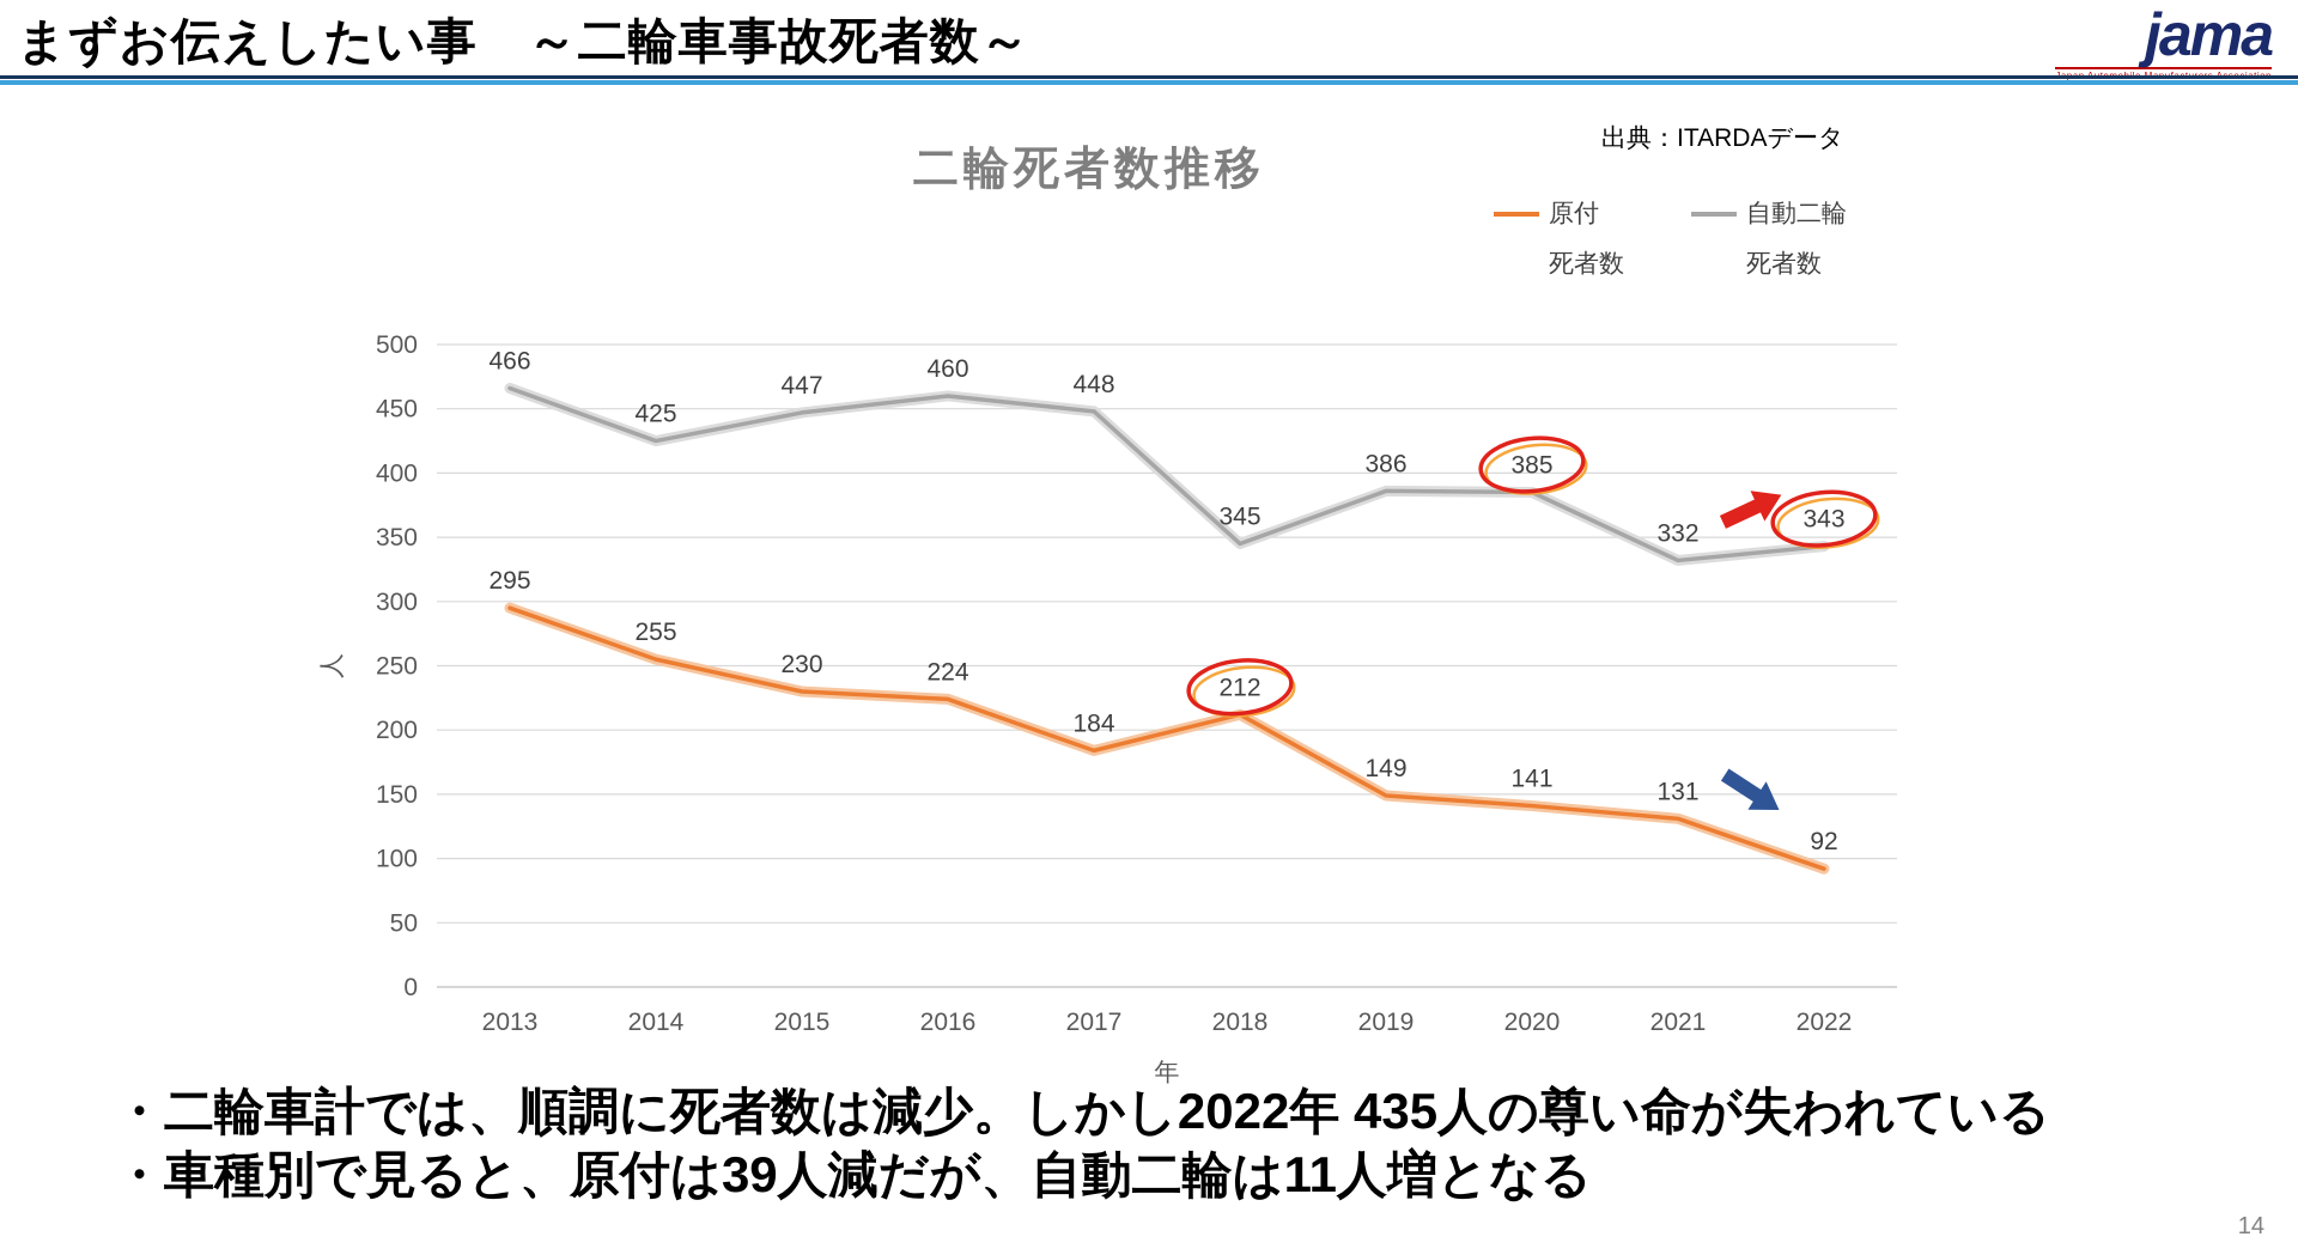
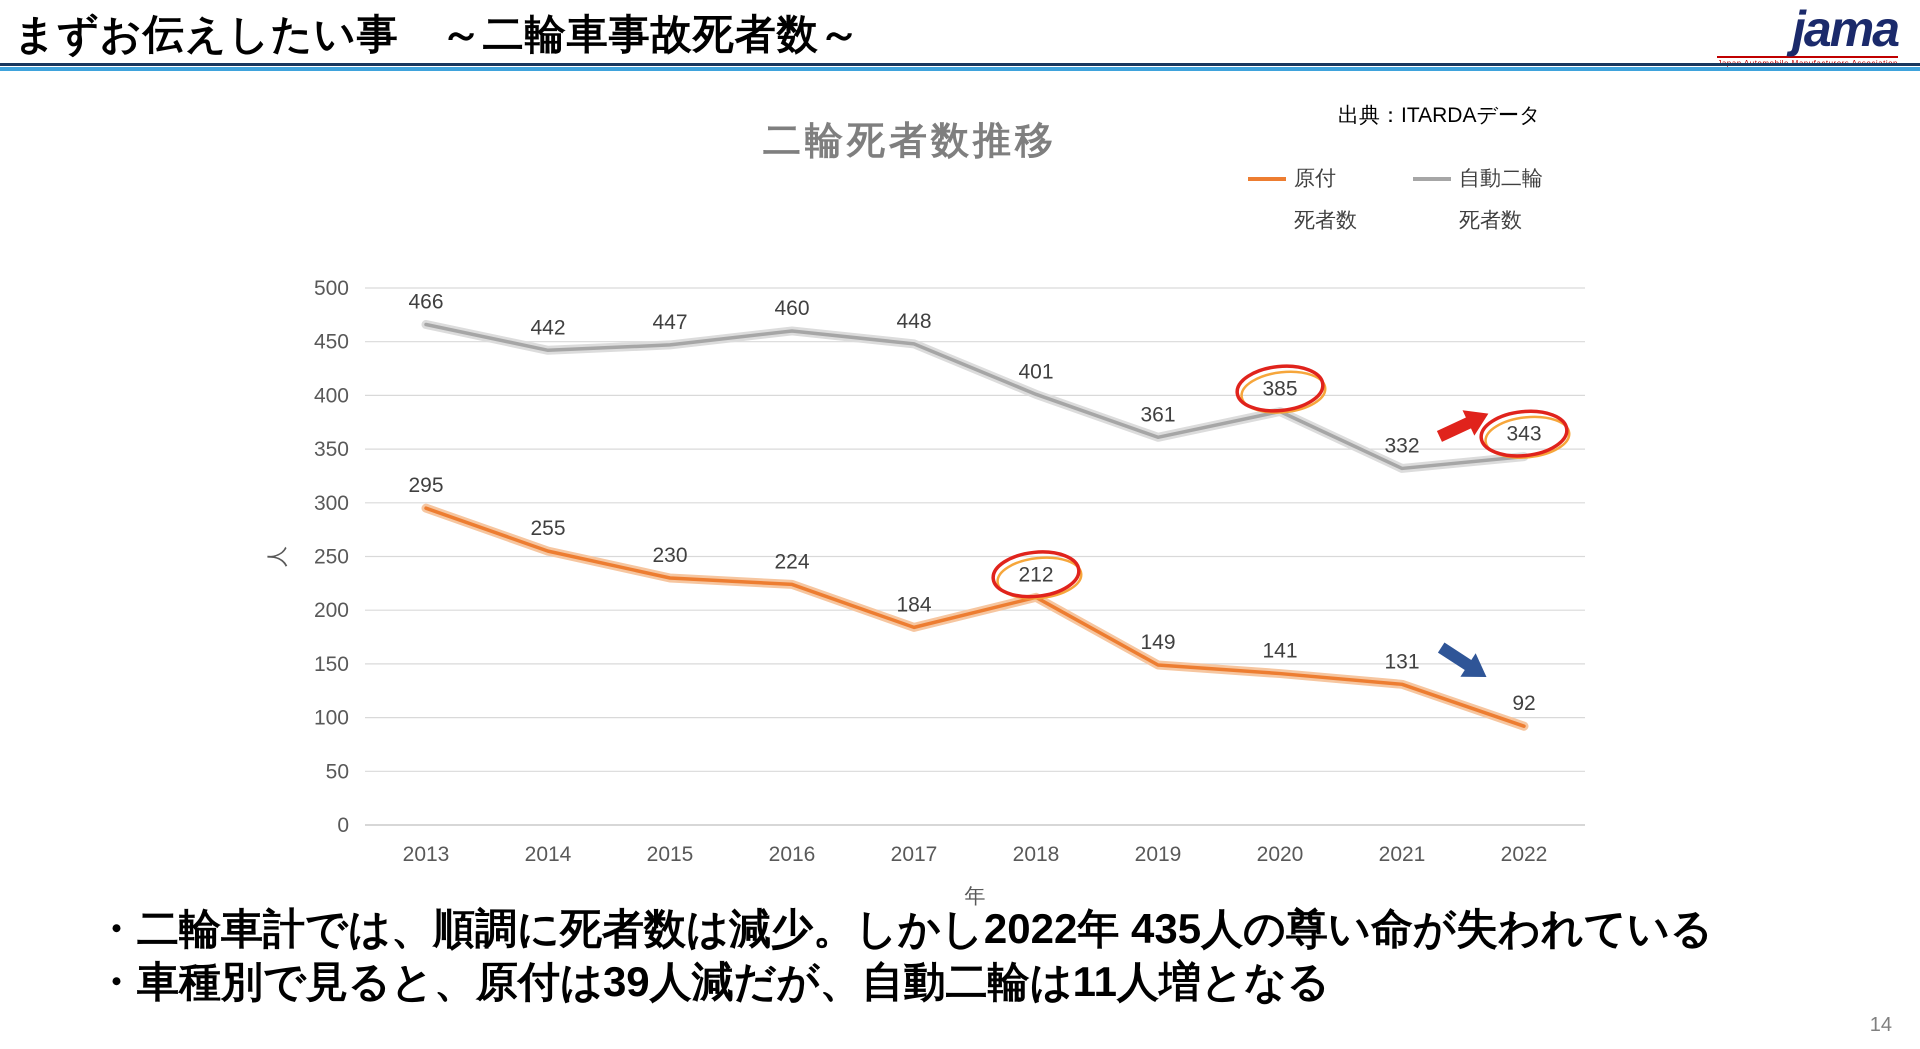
自動二輪/2014: 425 -> 442
自動二輪/2018: 345 -> 401
自動二輪/2019: 386 -> 361
